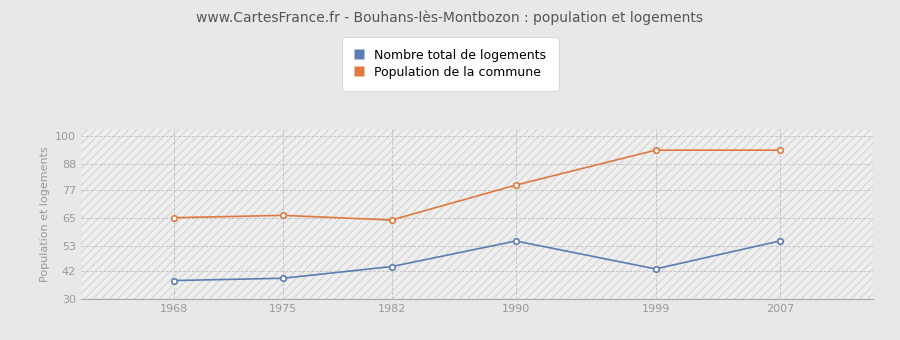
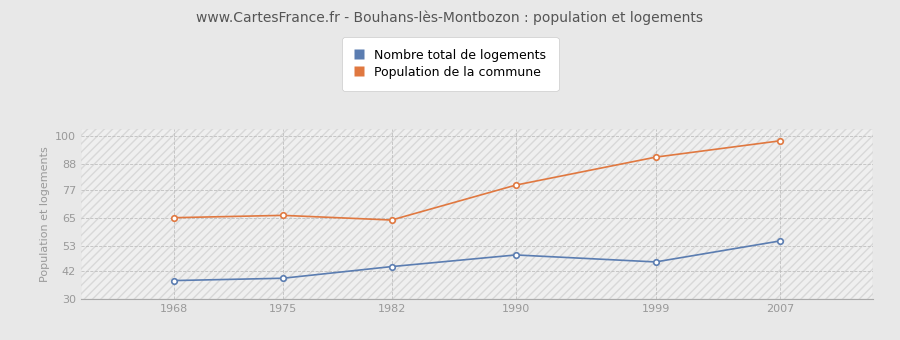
Nombre total de logements/1990: 55 -> 49
Nombre total de logements/1999: 43 -> 46
Population de la commune/1999: 94 -> 91
Population de la commune/2007: 94 -> 98
